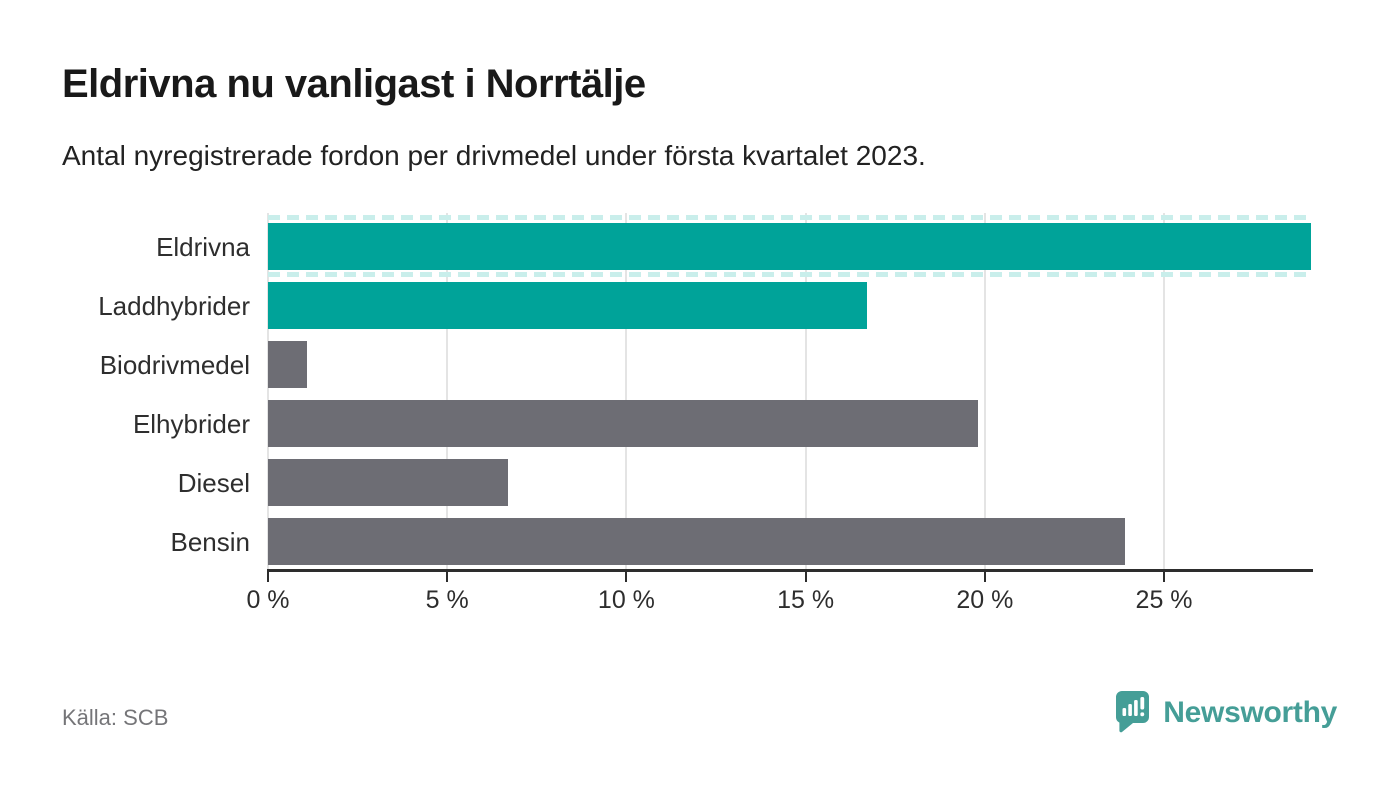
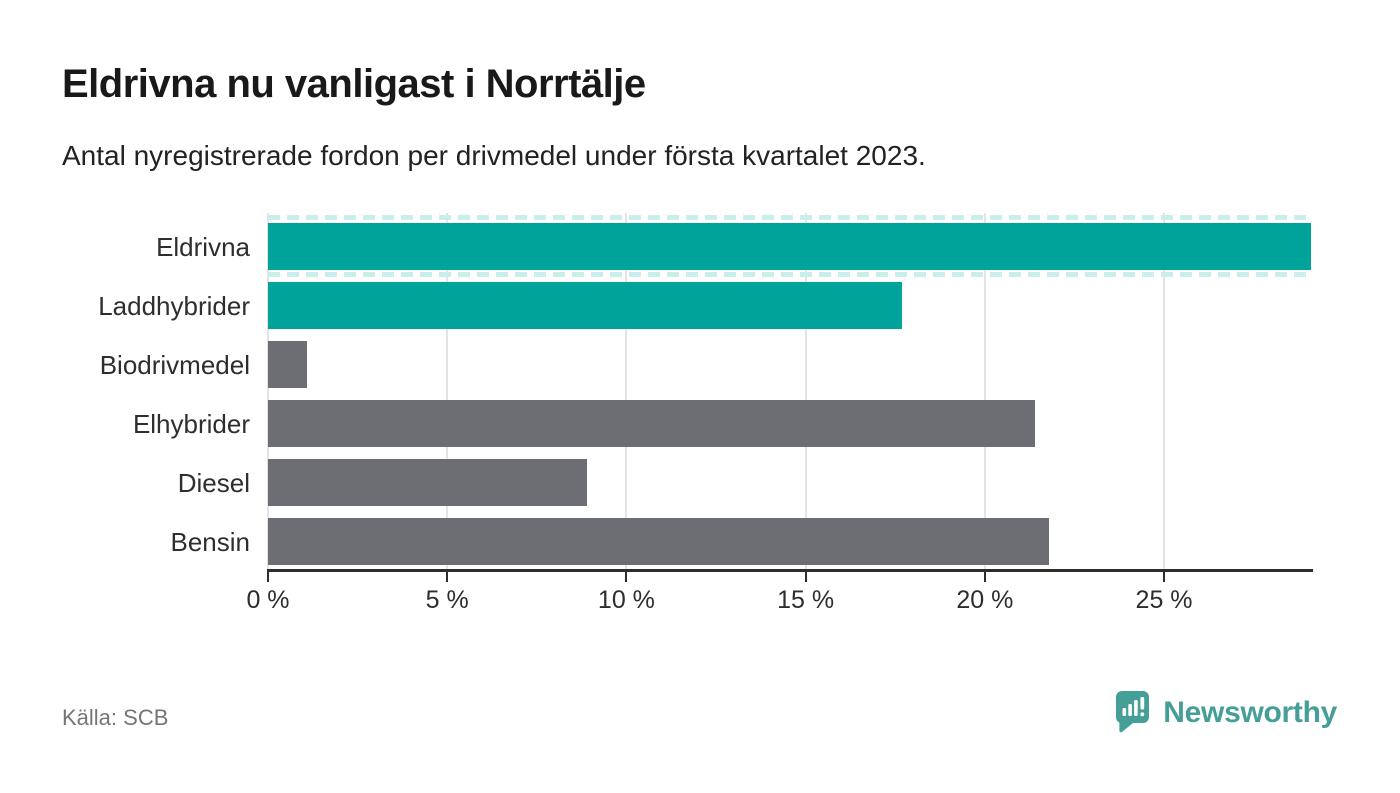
Laddhybrider: 16.7% -> 17.7%
Elhybrider: 19.8% -> 21.4%
Diesel: 6.7% -> 8.9%
Bensin: 23.9% -> 21.8%
